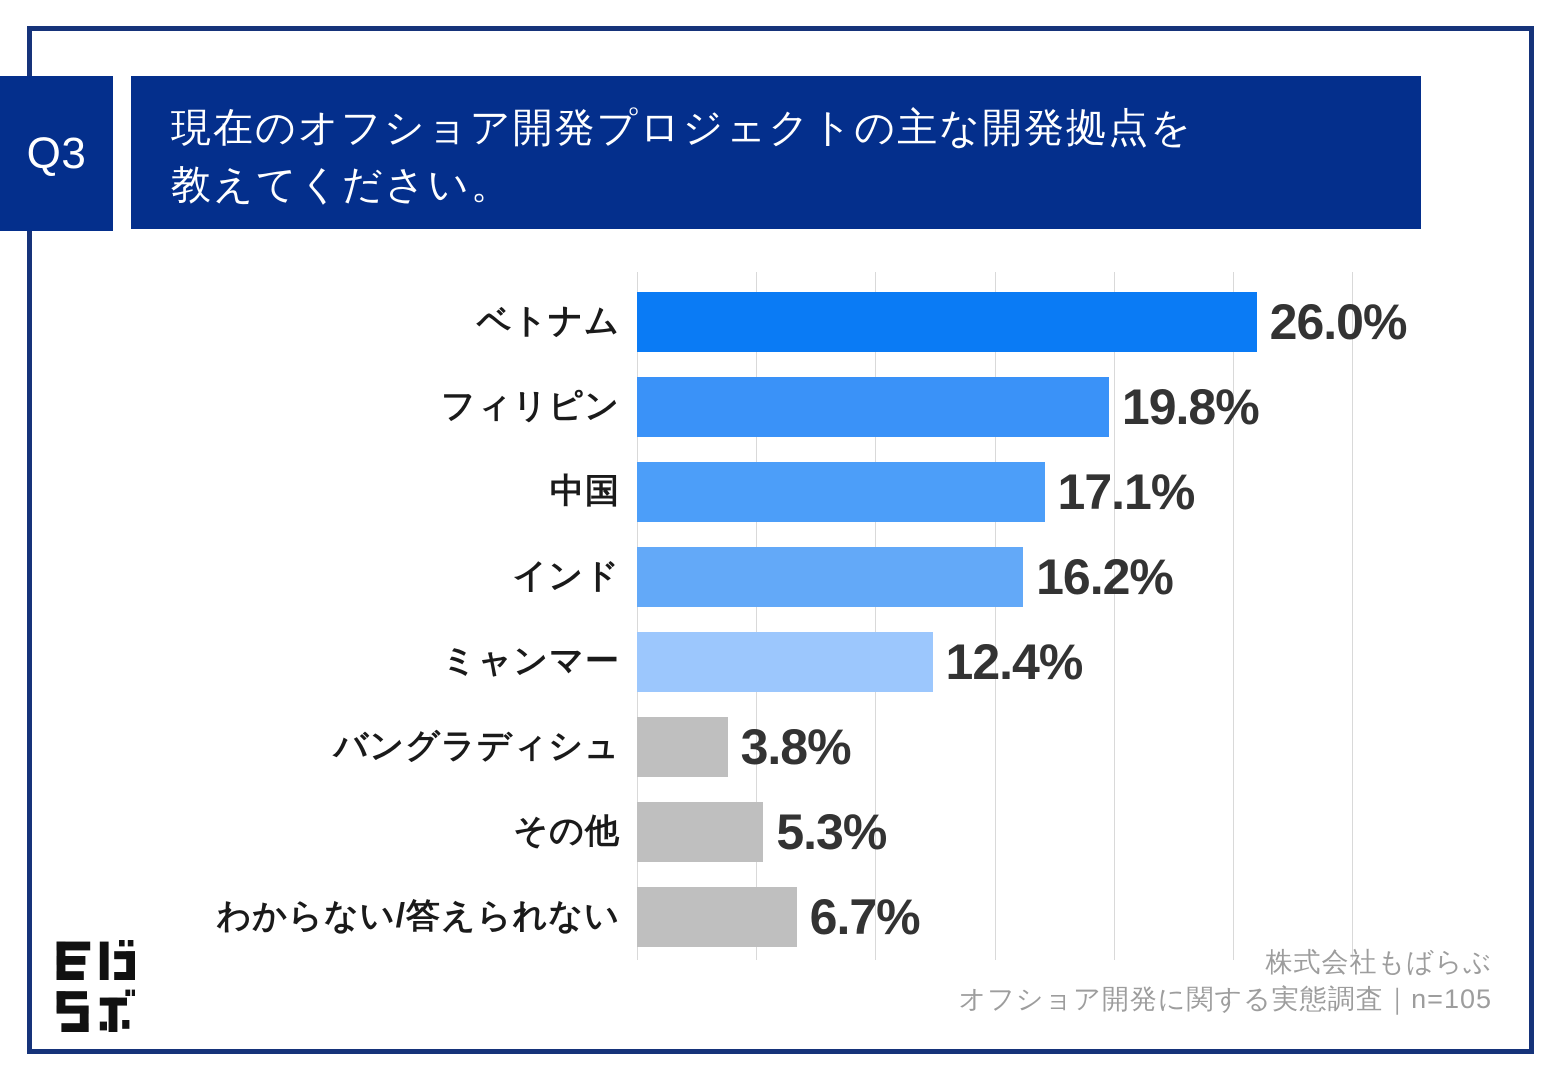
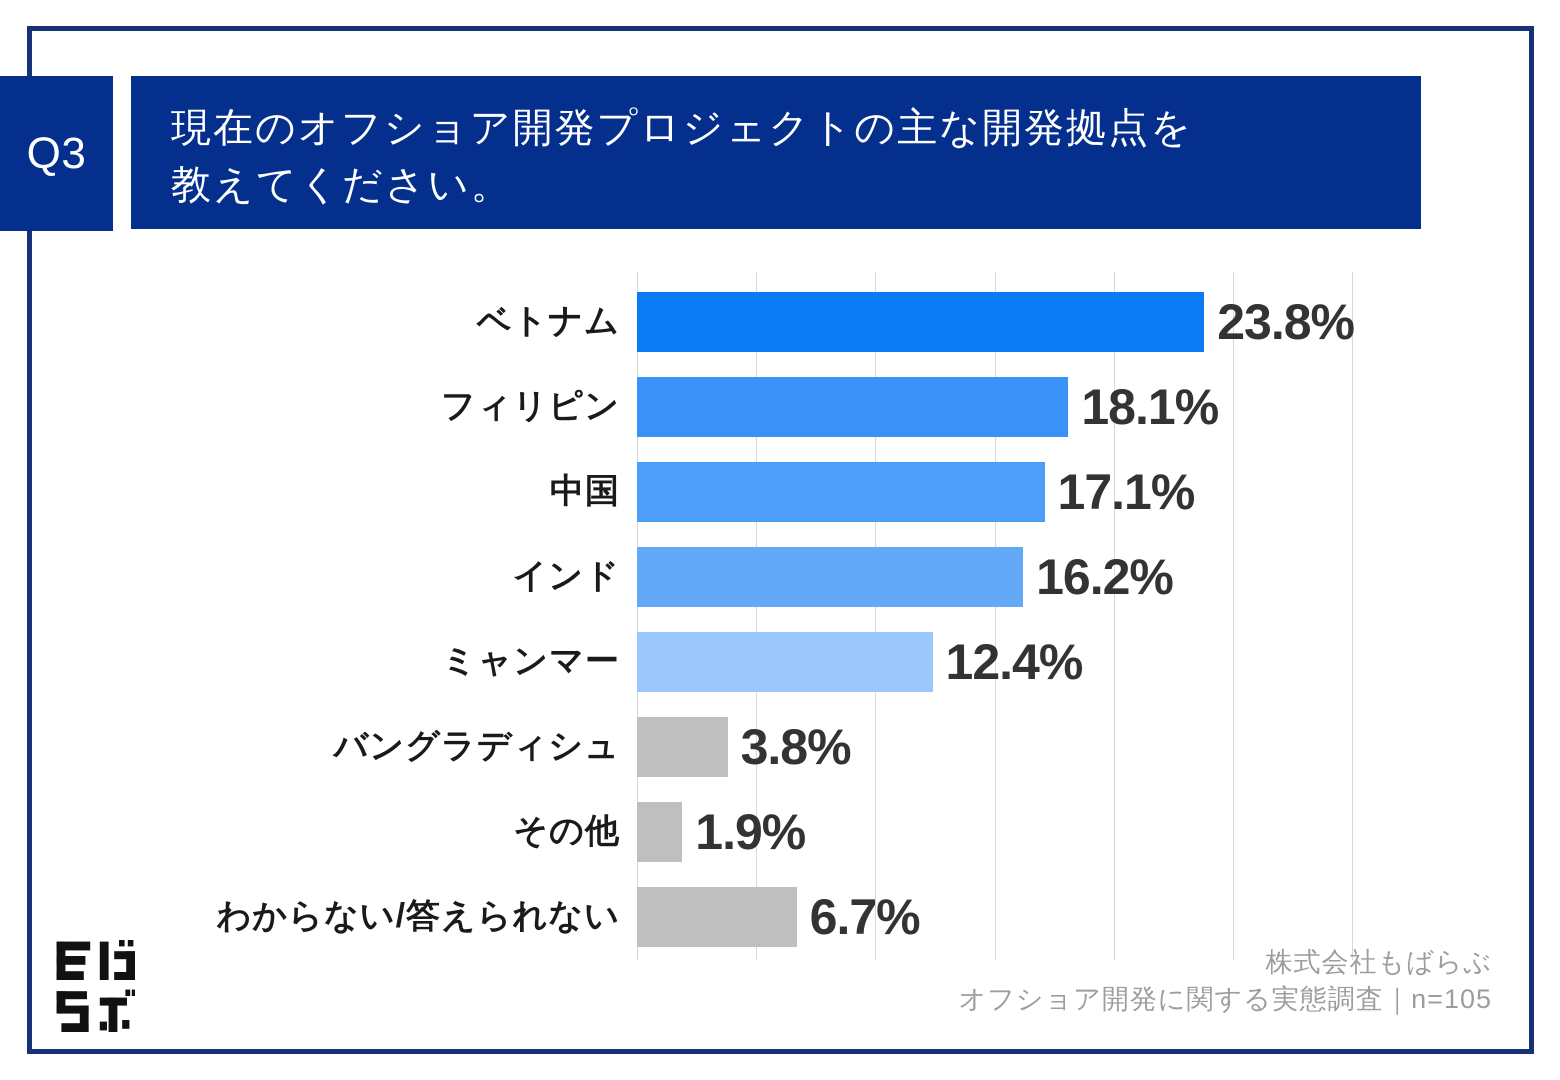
ベトナム: 26.0% -> 23.8%
フィリピン: 19.8% -> 18.1%
その他: 5.3% -> 1.9%
